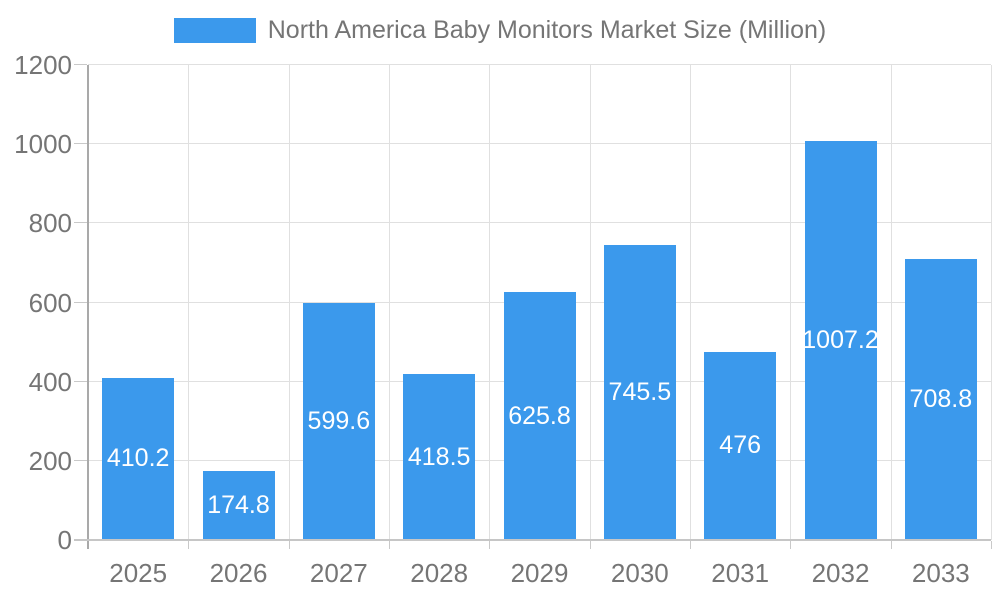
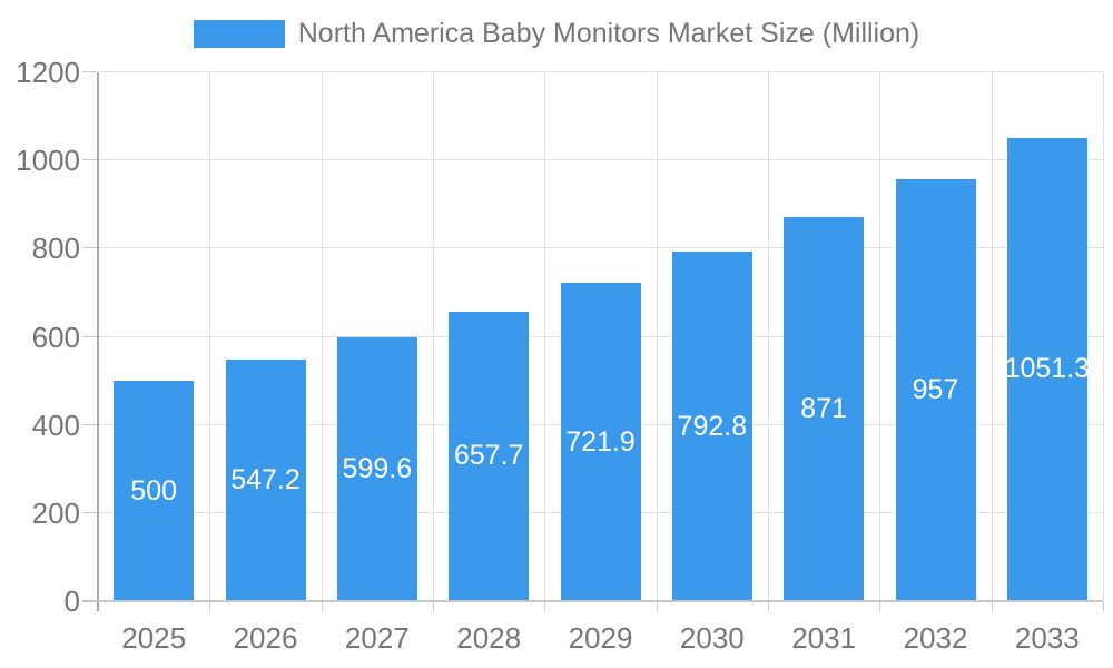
2025: 410.2 -> 500
2026: 174.8 -> 547.2
2028: 418.5 -> 657.7
2029: 625.8 -> 721.9
2030: 745.5 -> 792.8
2031: 476 -> 871
2032: 1007.2 -> 957
2033: 708.8 -> 1051.3
